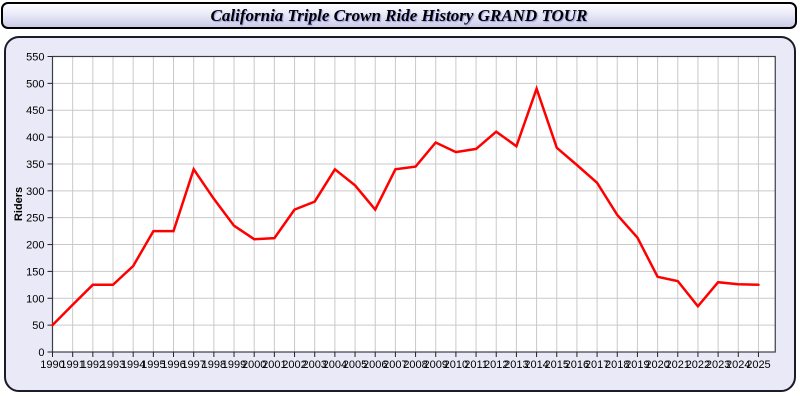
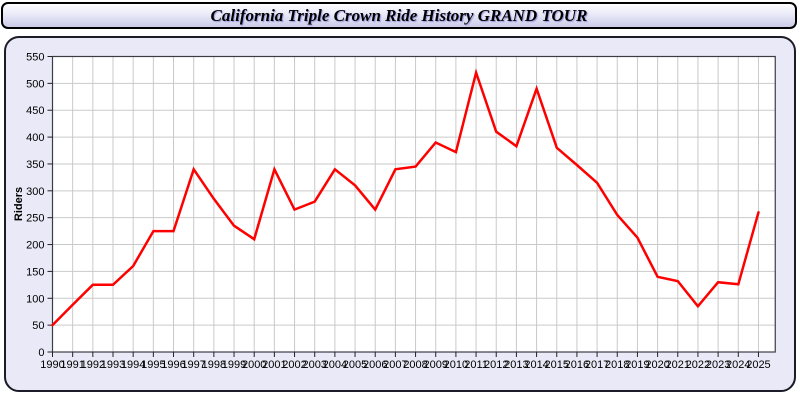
2001: 210 -> 340
2011: 380 -> 520
2025: 120 -> 260
